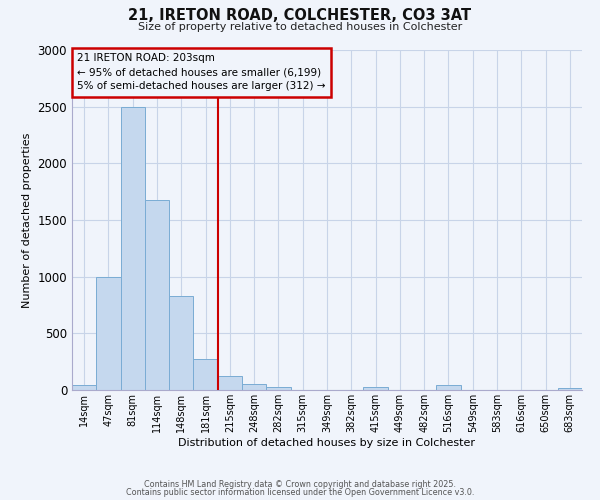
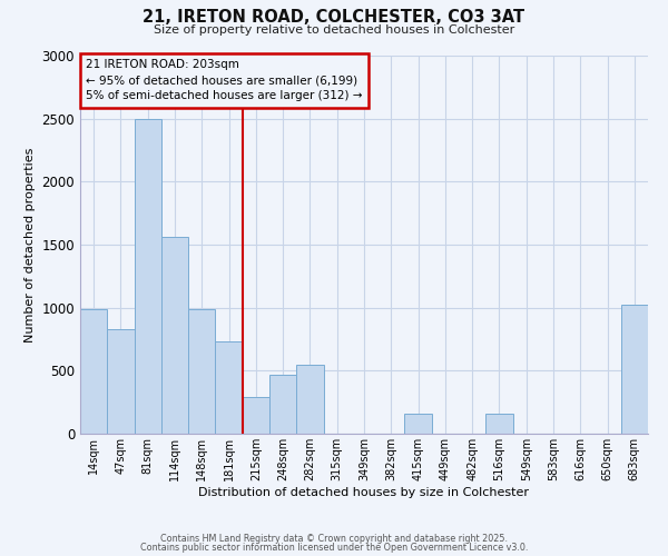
14sqm: 40 -> 990
47sqm: 1000 -> 830
114sqm: 1680 -> 1560
148sqm: 830 -> 990
181sqm: 270 -> 730
215sqm: 120 -> 290
248sqm: 50 -> 470
282sqm: 30 -> 550
415sqm: 30 -> 160
516sqm: 40 -> 160
683sqm: 20 -> 1020
